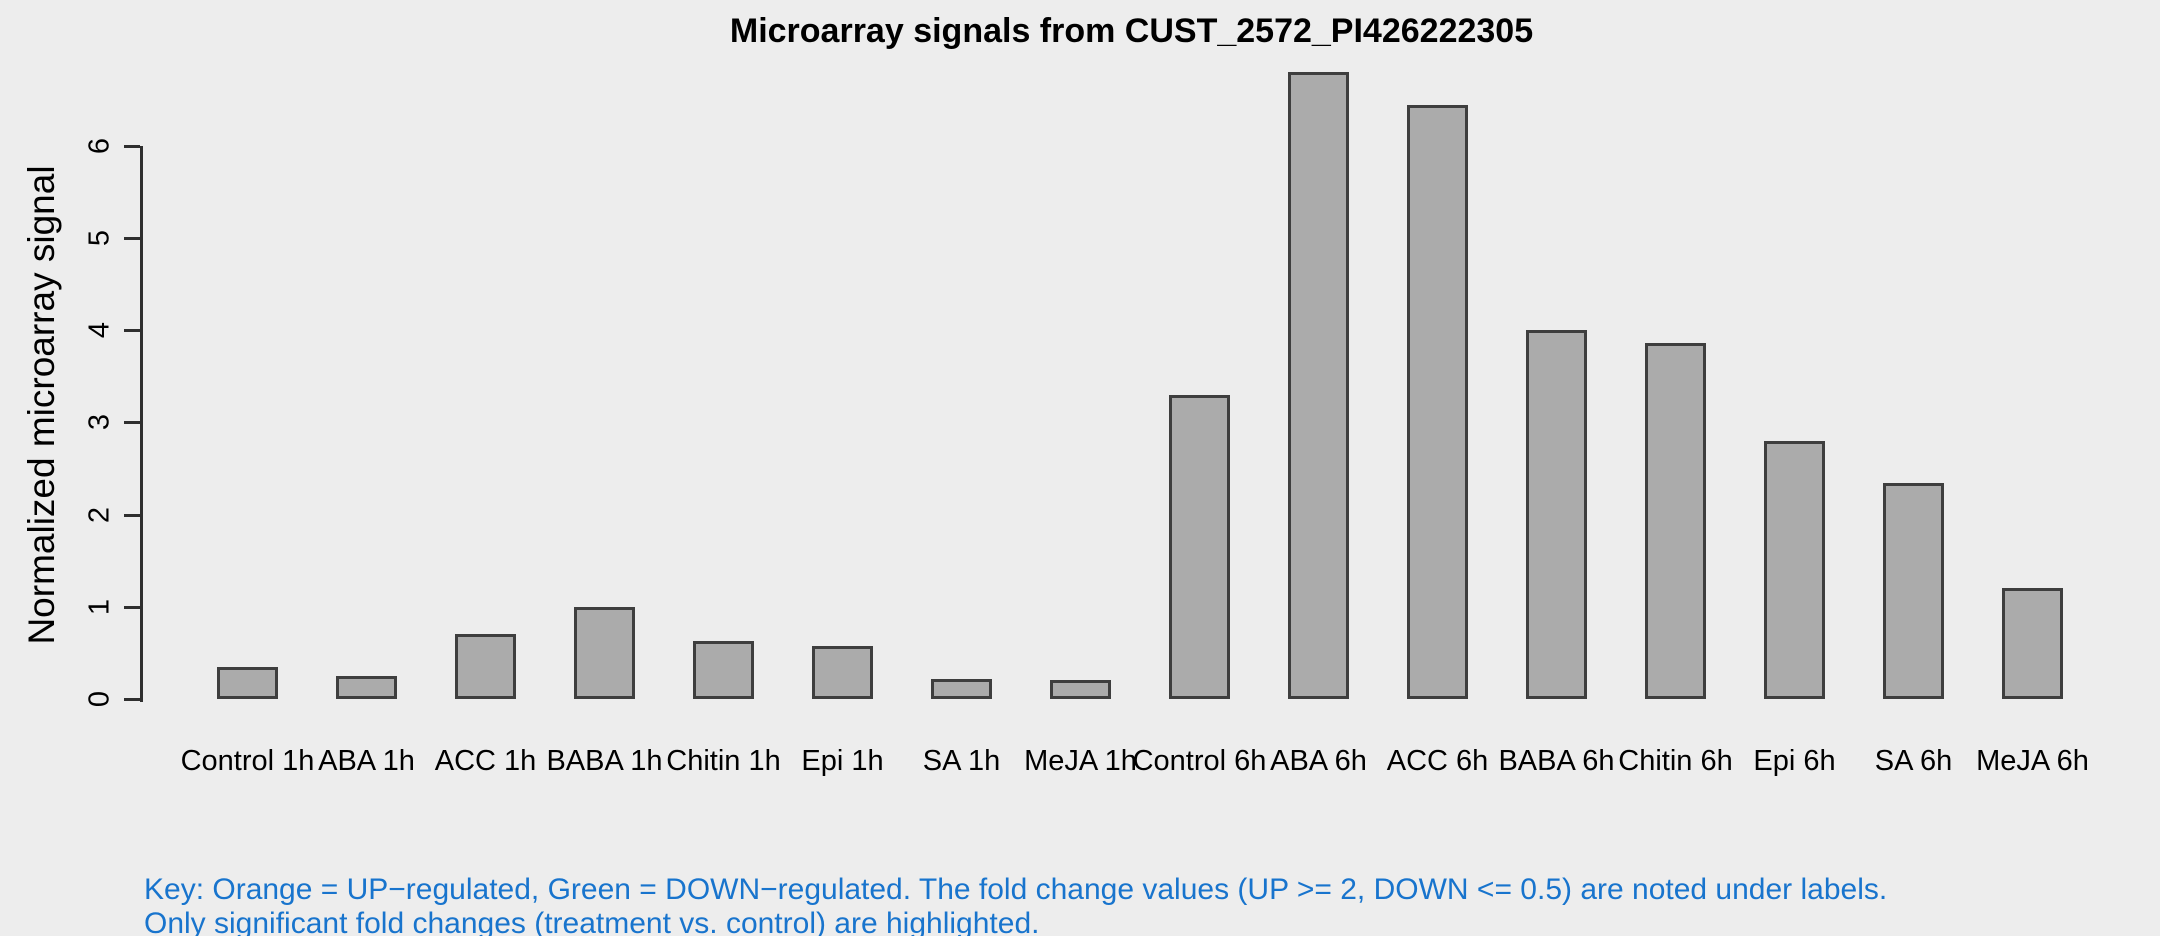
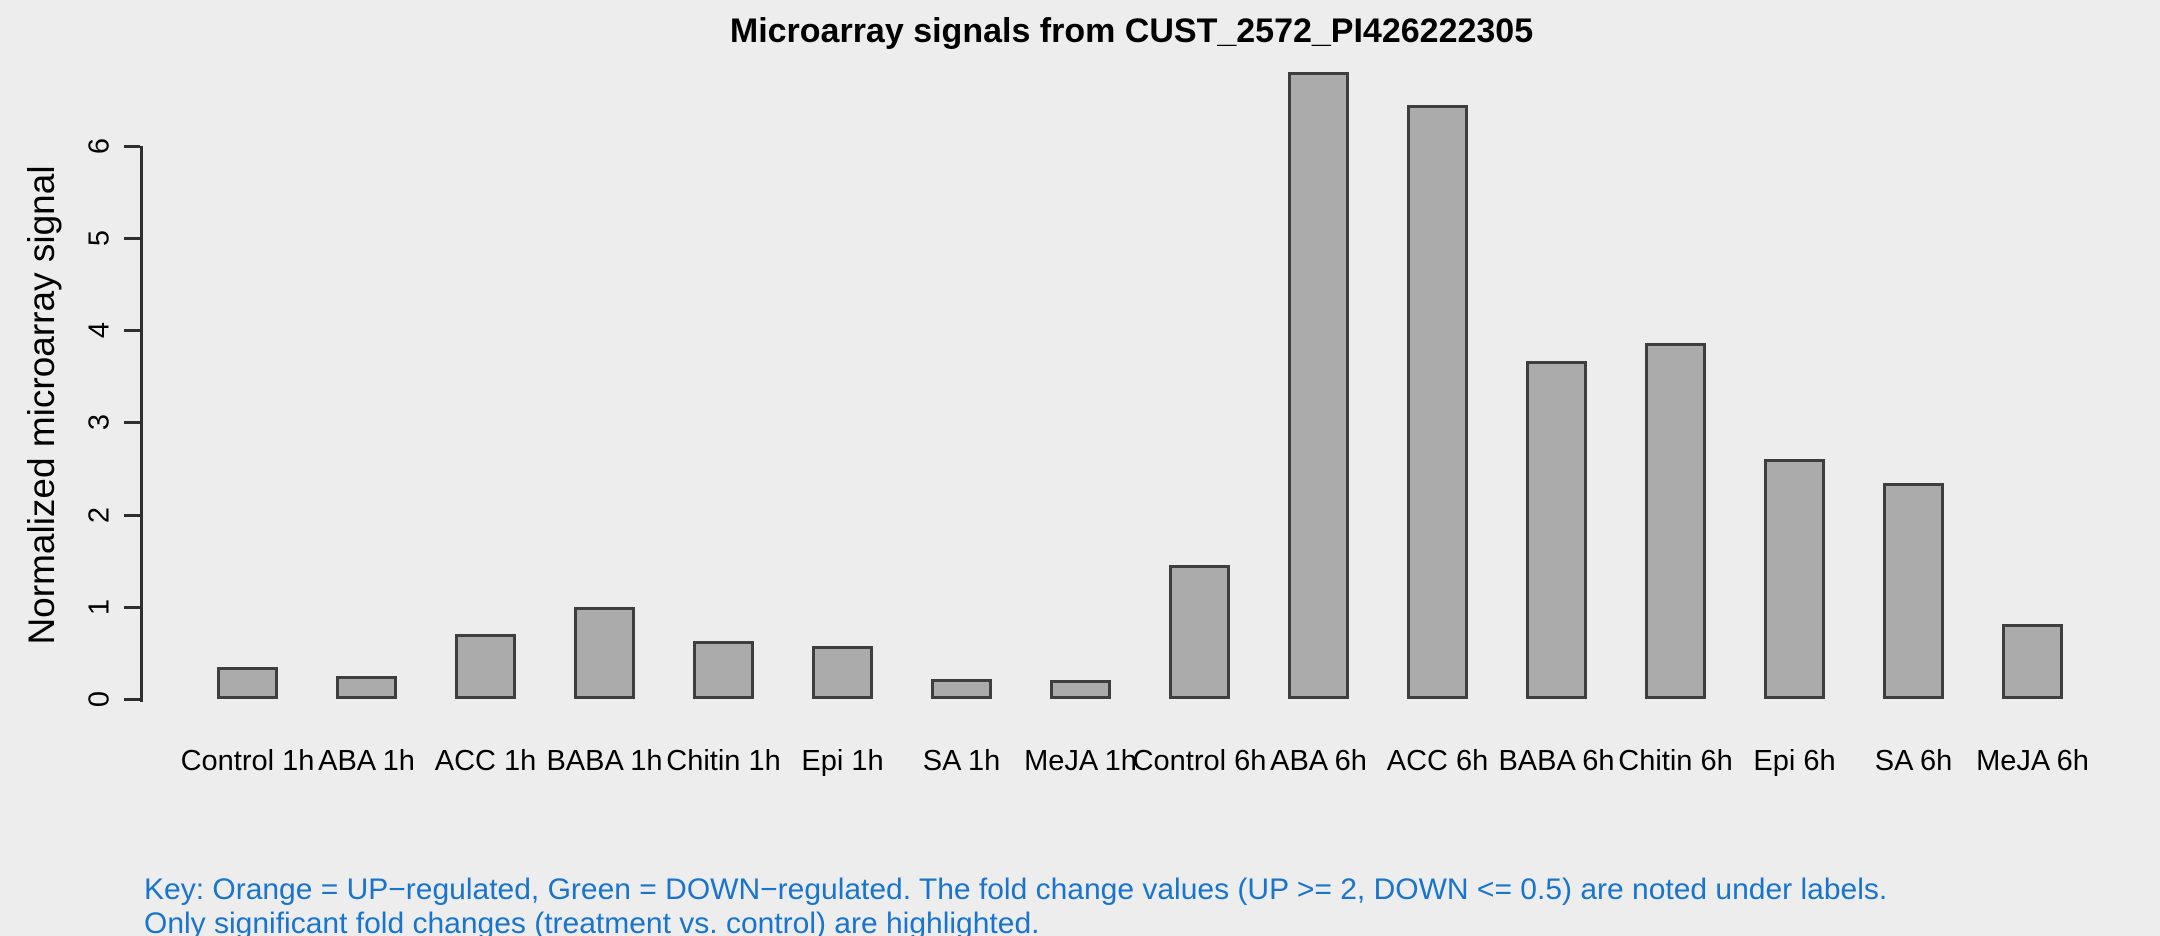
Control 6h: 3.3 -> 1.4
BABA 6h: 4.0 -> 3.7
Epi 6h: 2.8 -> 2.6
MeJA 6h: 1.2 -> 0.8
